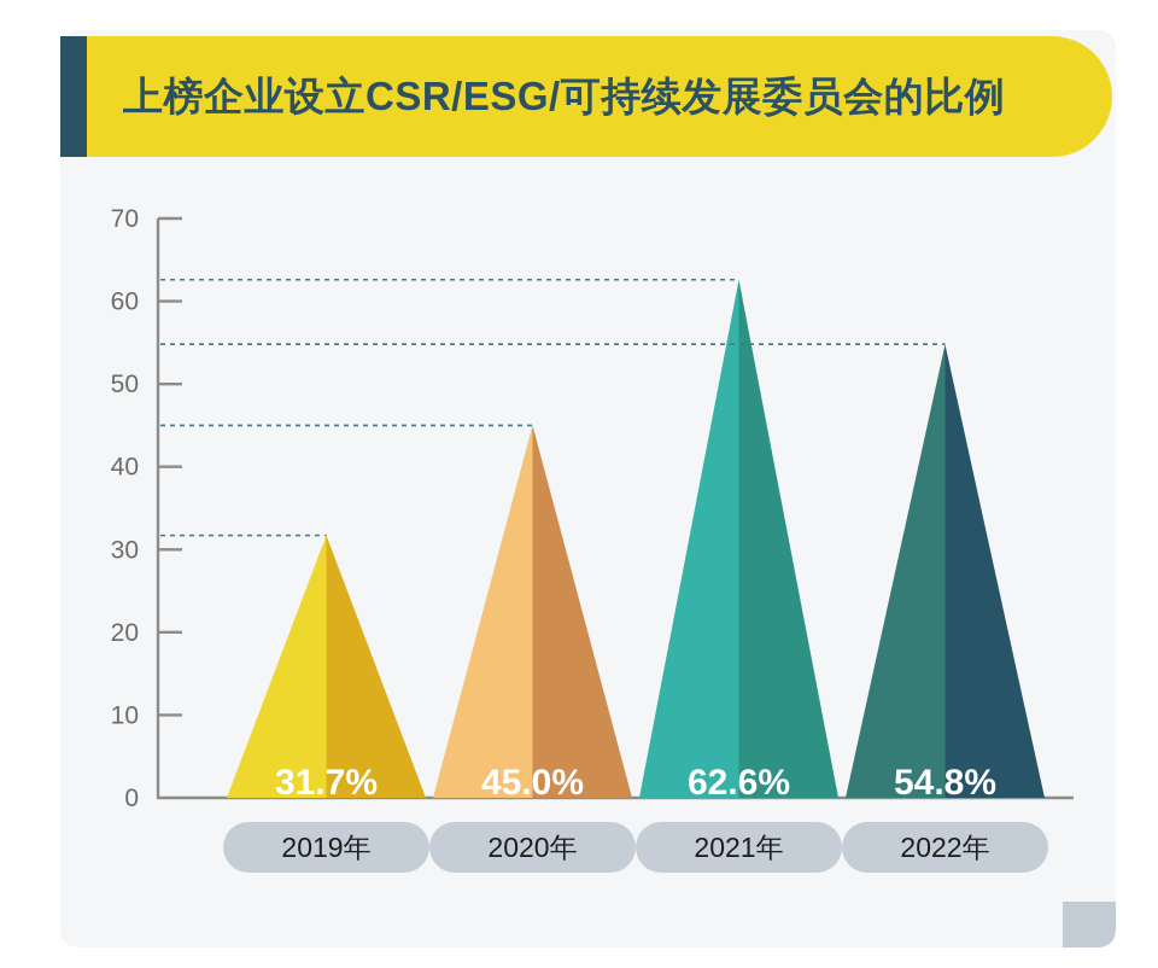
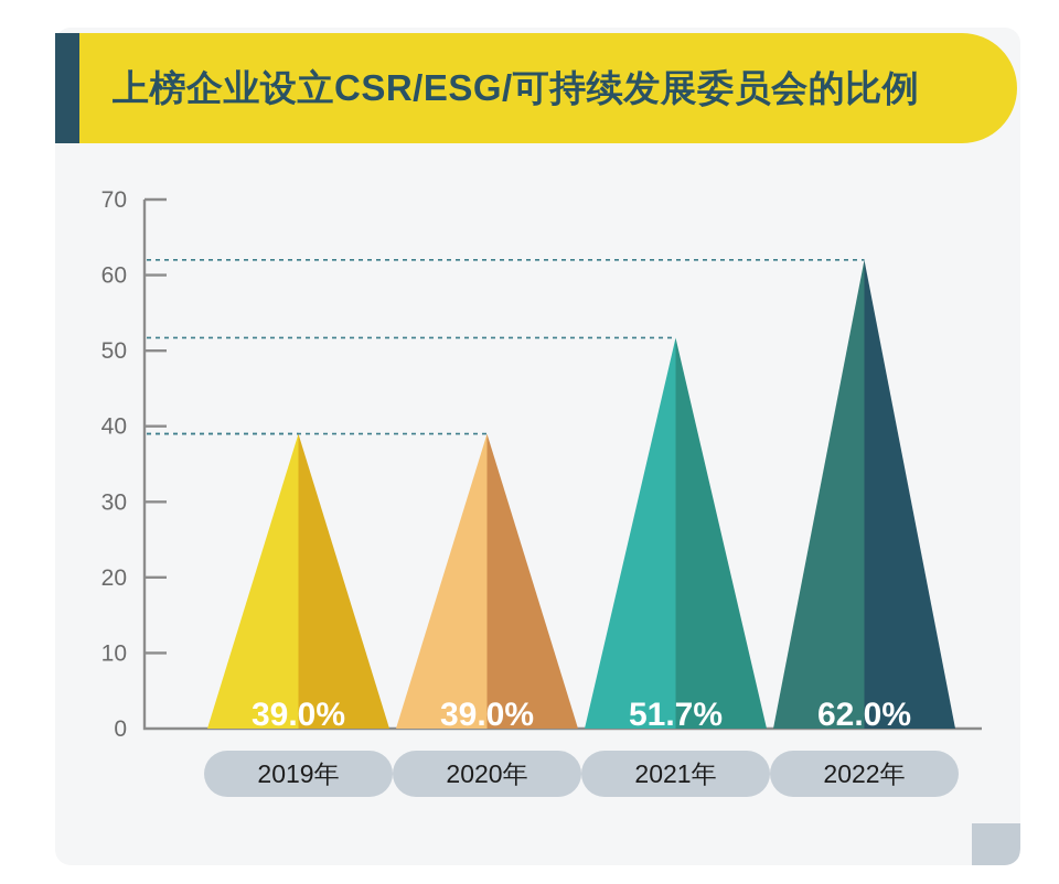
2019年: 31.7% -> 39.0%
2020年: 45.0% -> 39.0%
2021年: 62.6% -> 51.7%
2022年: 54.8% -> 62.0%
